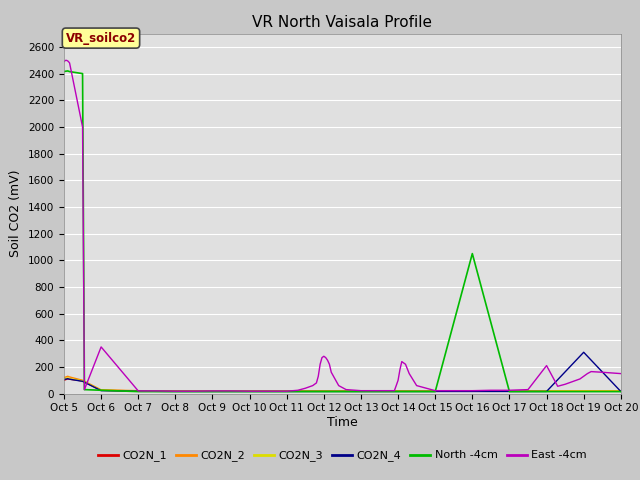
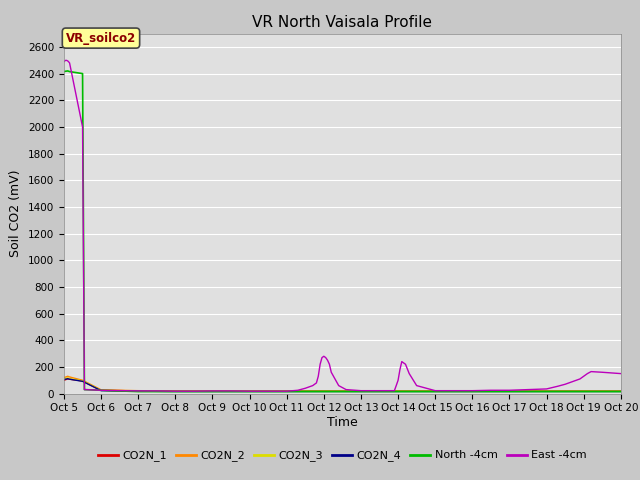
East -4cm/Oct 6: 350 -> 20
North -4cm/Oct 16: 1050 -> 20
East -4cm/Oct 18: 210 -> 40
CO2N_4/Oct 19: 310 -> 20
